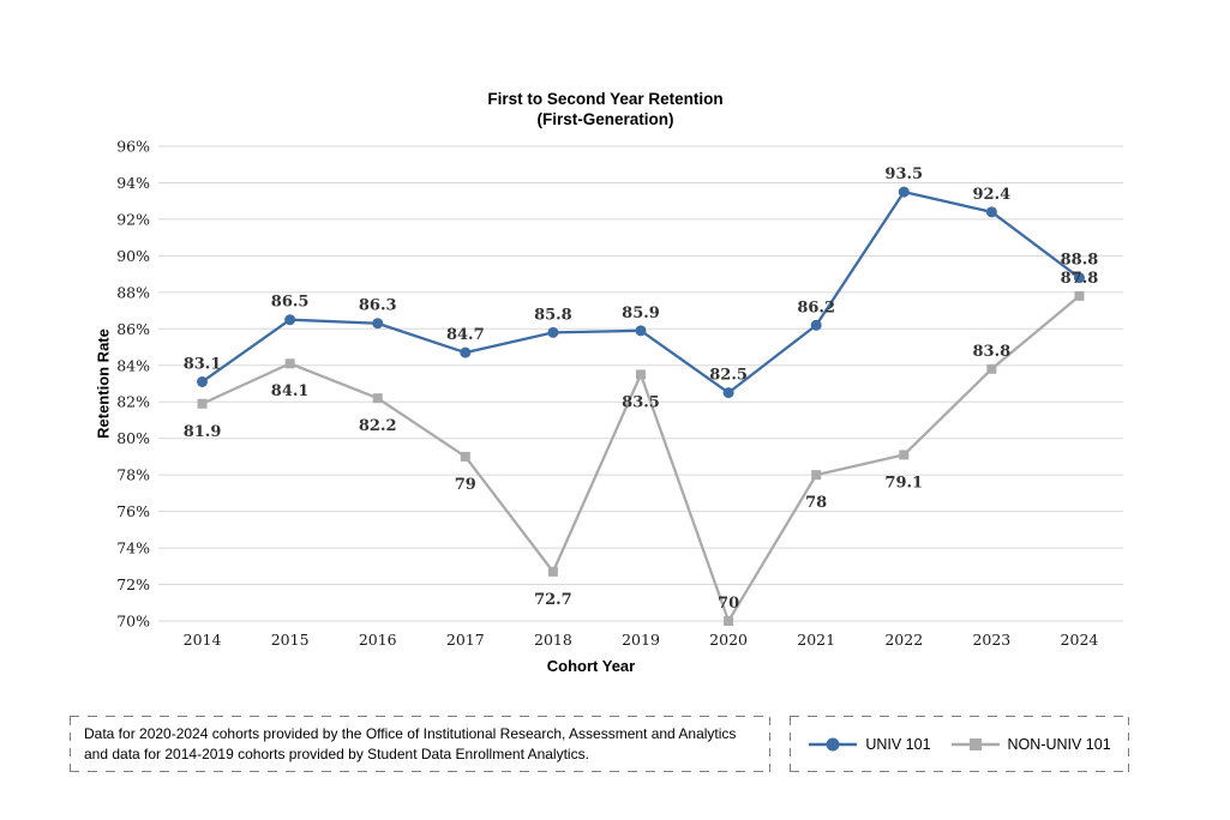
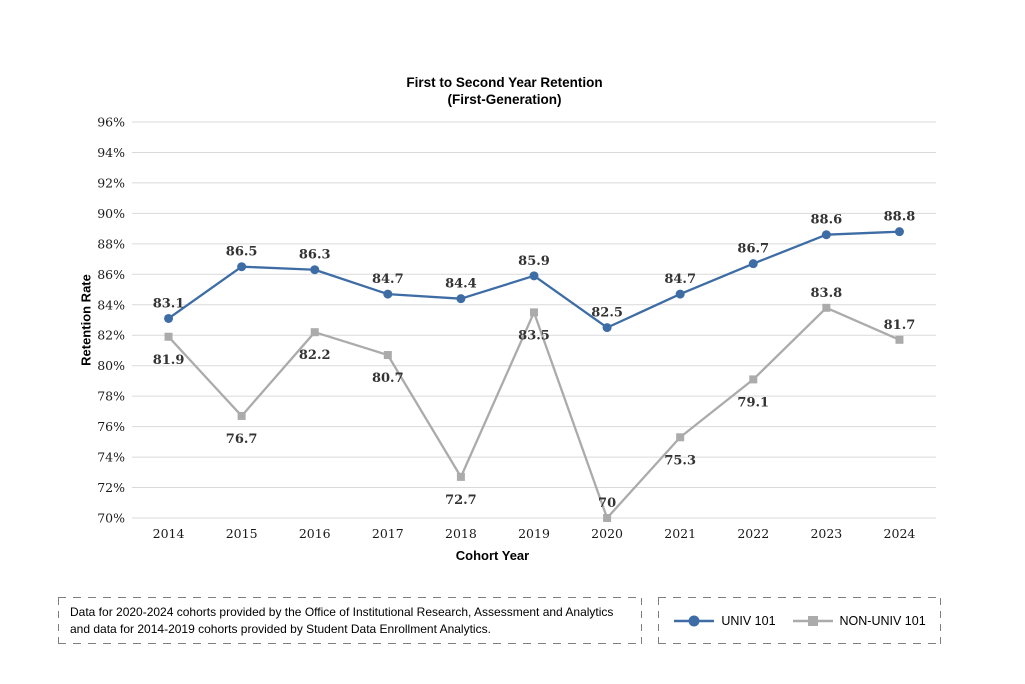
NON-UNIV 101/2015: 84.1 -> 76.7
NON-UNIV 101/2017: 79 -> 80.7
UNIV 101/2018: 85.8 -> 84.4
UNIV 101/2021: 86.2 -> 84.7
NON-UNIV 101/2021: 78 -> 75.3
UNIV 101/2022: 93.5 -> 86.7
UNIV 101/2023: 92.4 -> 88.6
NON-UNIV 101/2024: 87.8 -> 81.7
